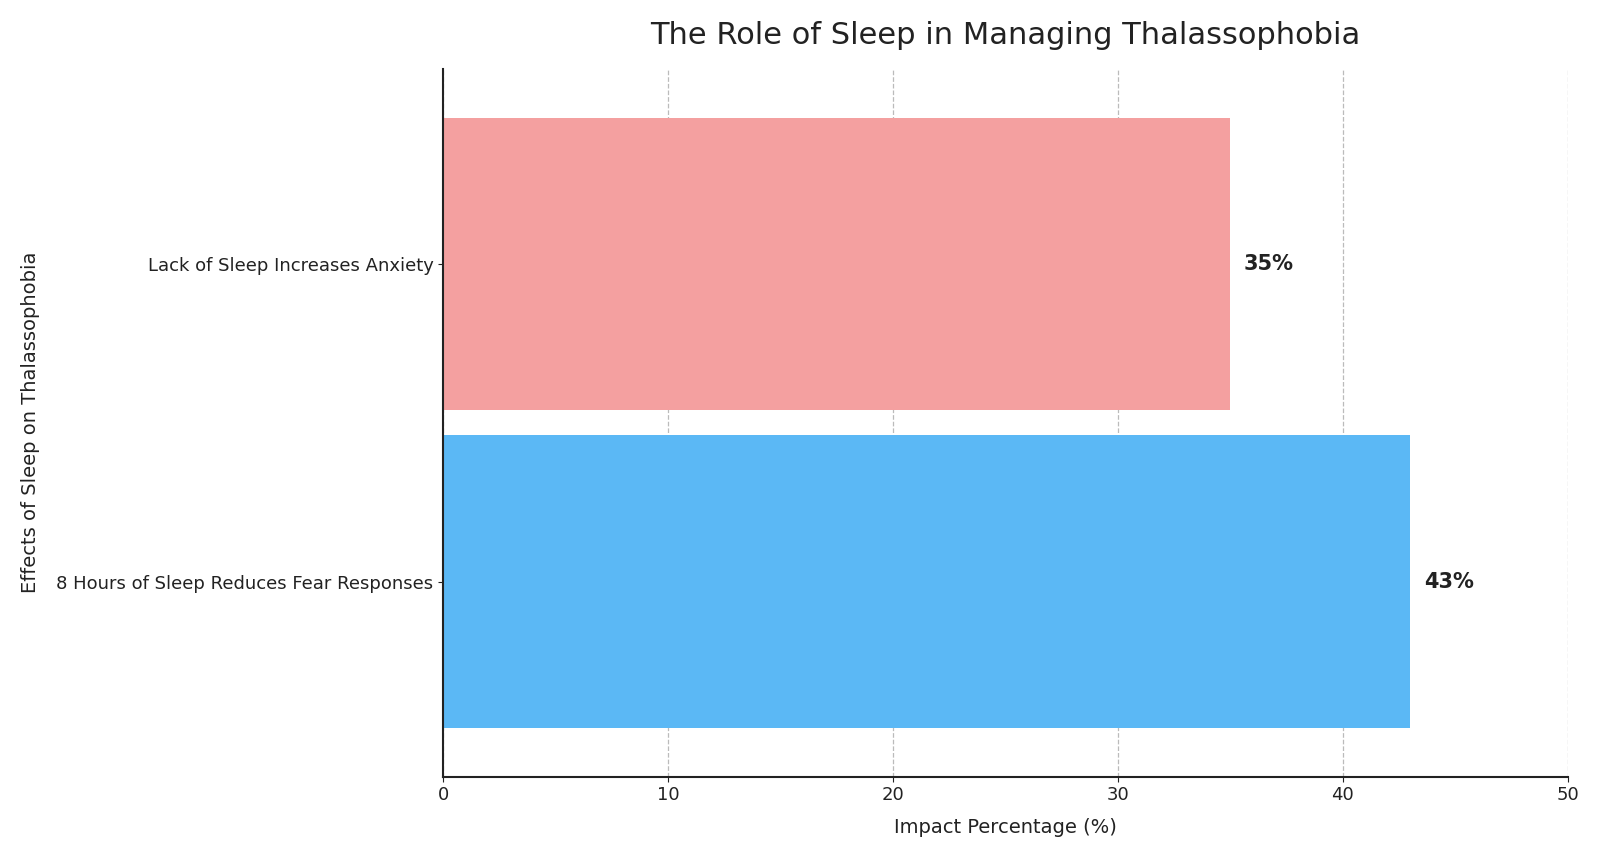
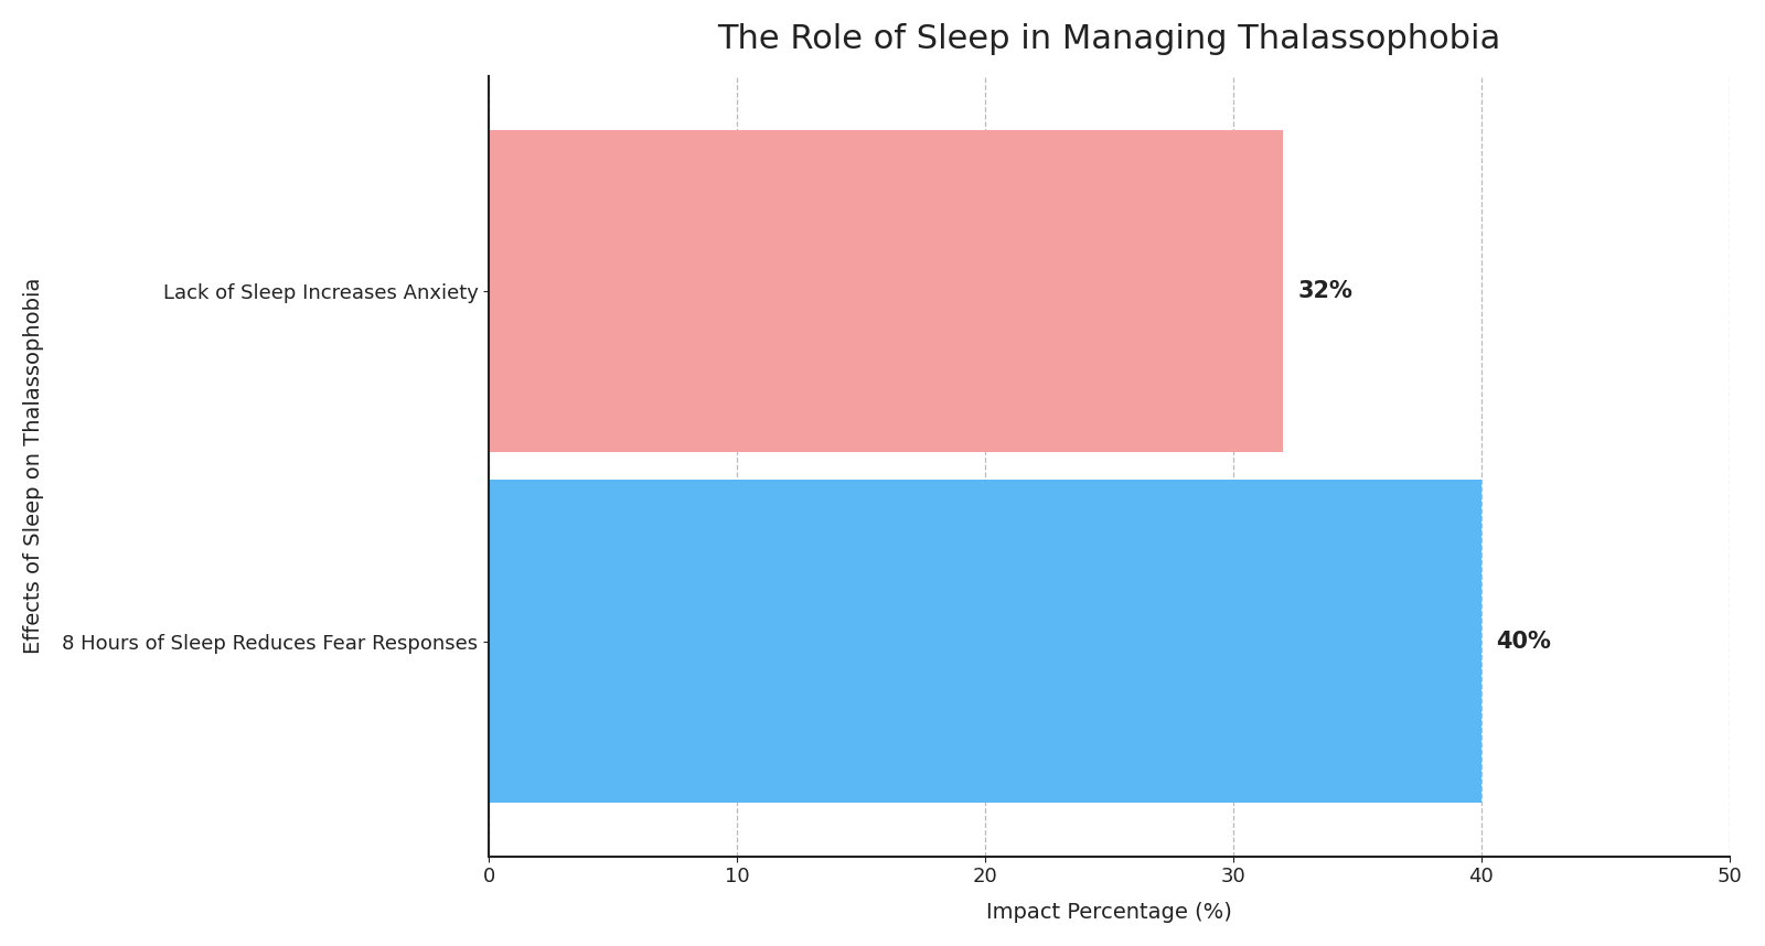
Lack of Sleep Increases Anxiety: 35% -> 32%
8 Hours of Sleep Reduces Fear Responses: 43% -> 40%
